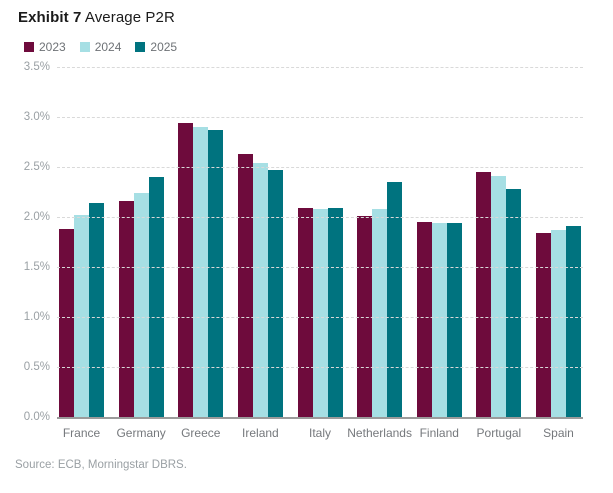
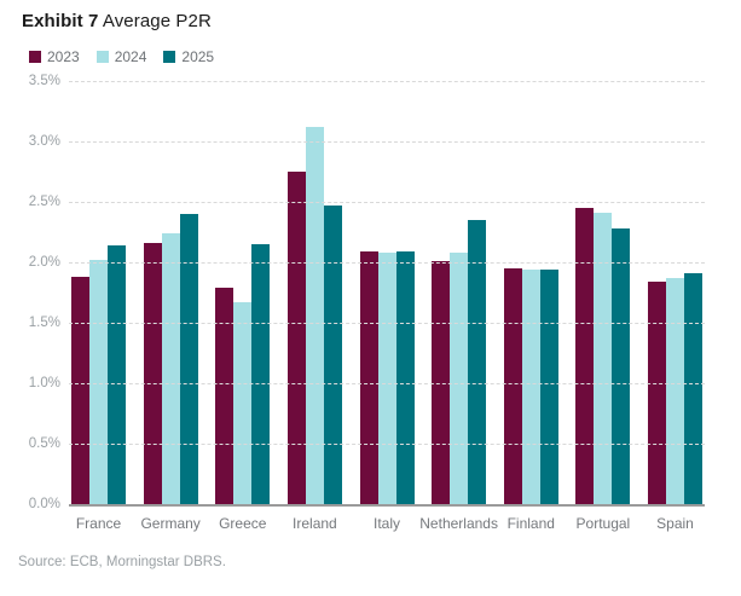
2023/Greece: 2.94% -> 1.79%
2024/Greece: 2.90% -> 1.67%
2025/Greece: 2.87% -> 2.15%
2023/Ireland: 2.63% -> 2.75%
2024/Ireland: 2.54% -> 3.12%
